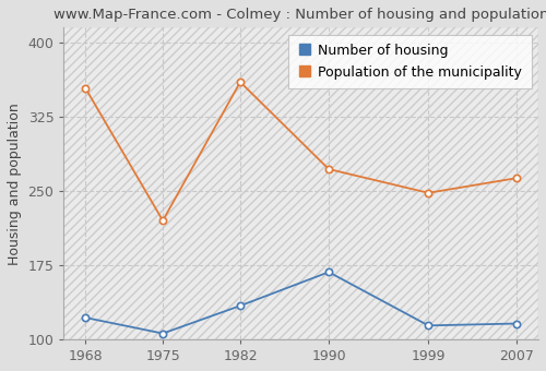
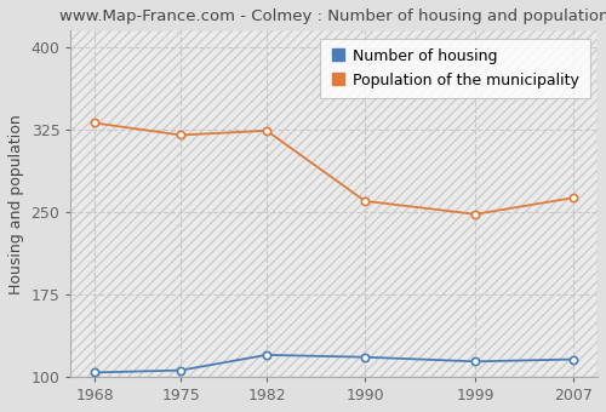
Number of housing/1968: 122 -> 104
Population of the municipality/1968: 354 -> 331
Population of the municipality/1975: 220 -> 320
Number of housing/1982: 134 -> 120
Population of the municipality/1982: 360 -> 324
Number of housing/1990: 168 -> 118
Population of the municipality/1990: 272 -> 260
